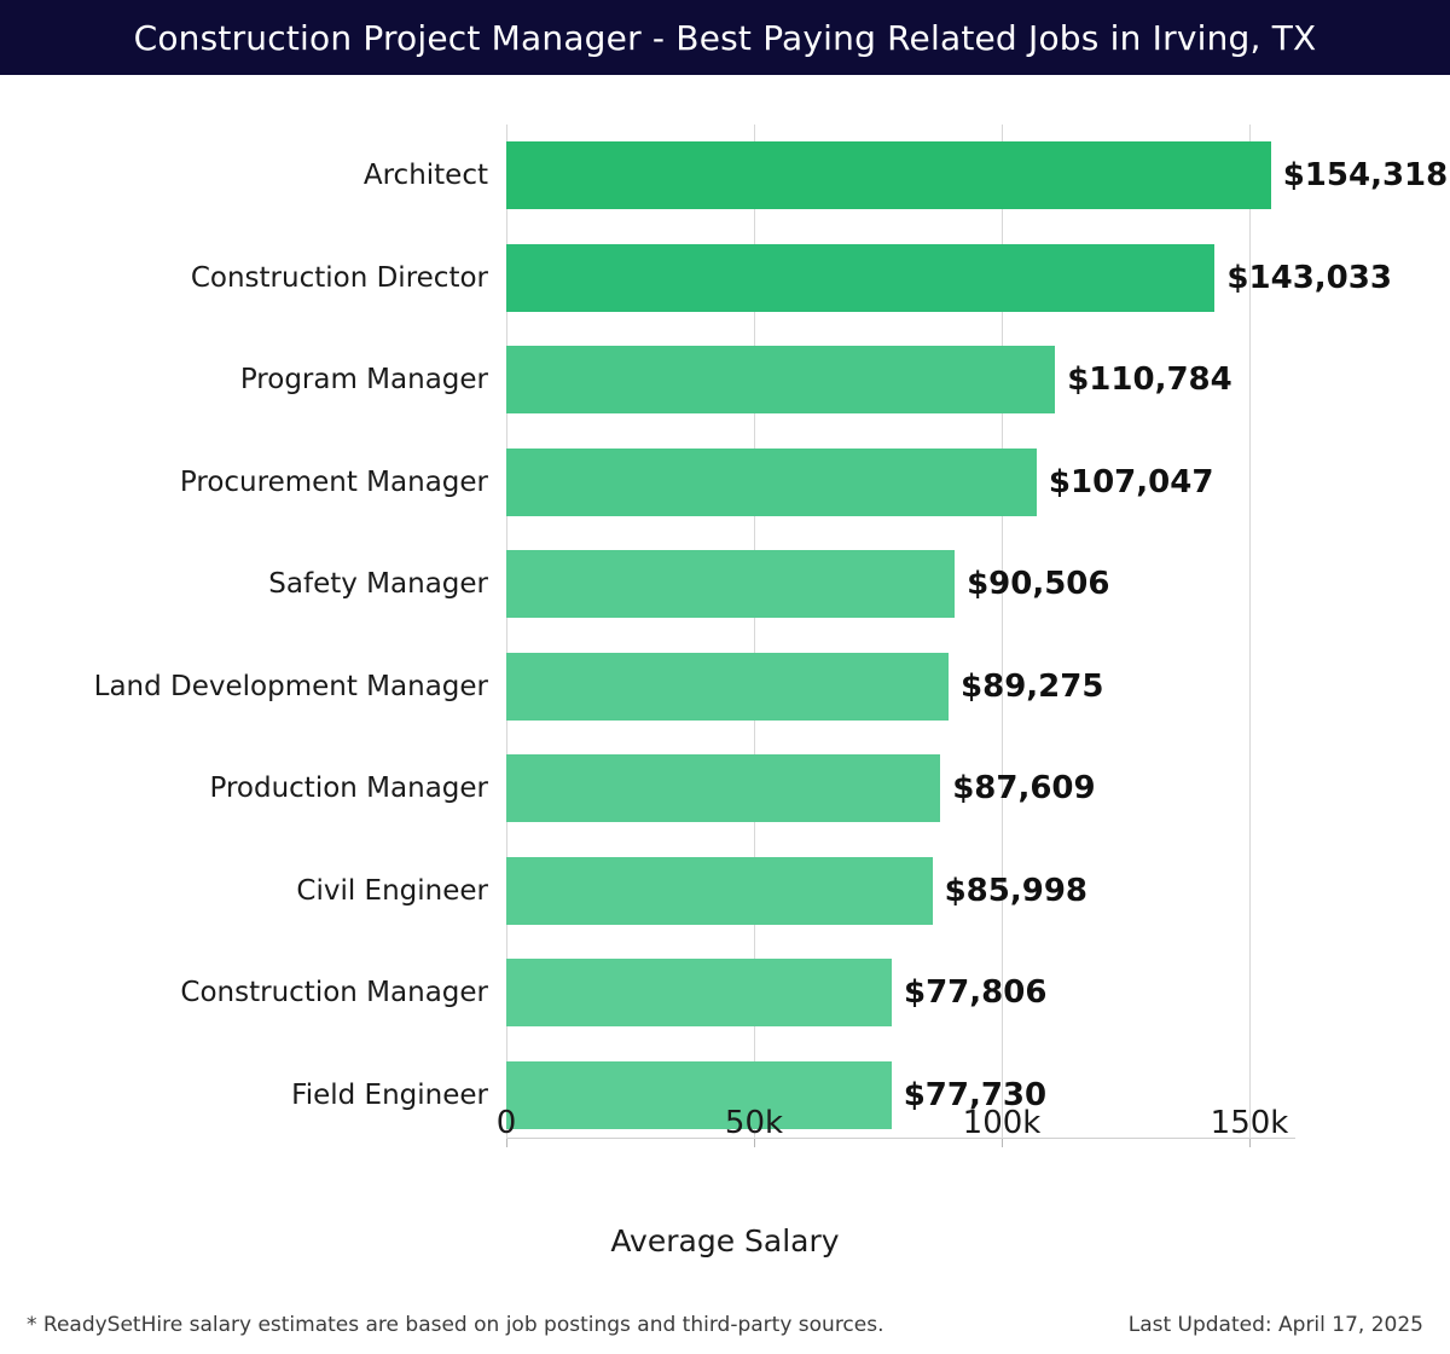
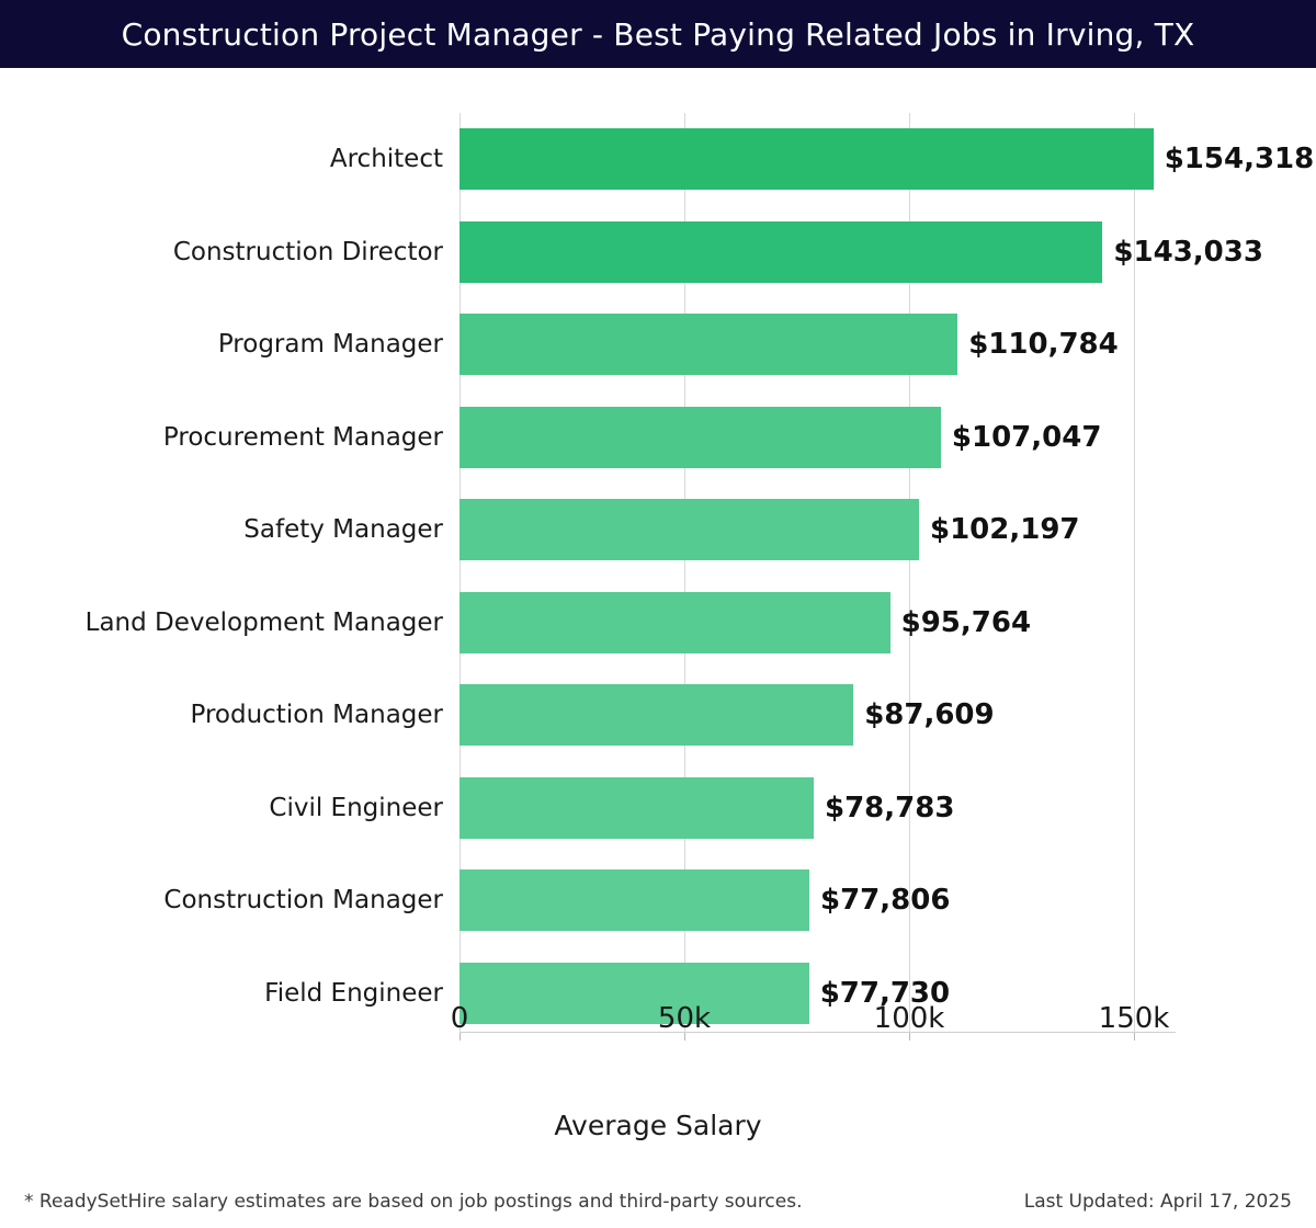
Safety Manager: $90,506 -> $102,197
Land Development Manager: $89,275 -> $95,764
Civil Engineer: $85,998 -> $78,783
